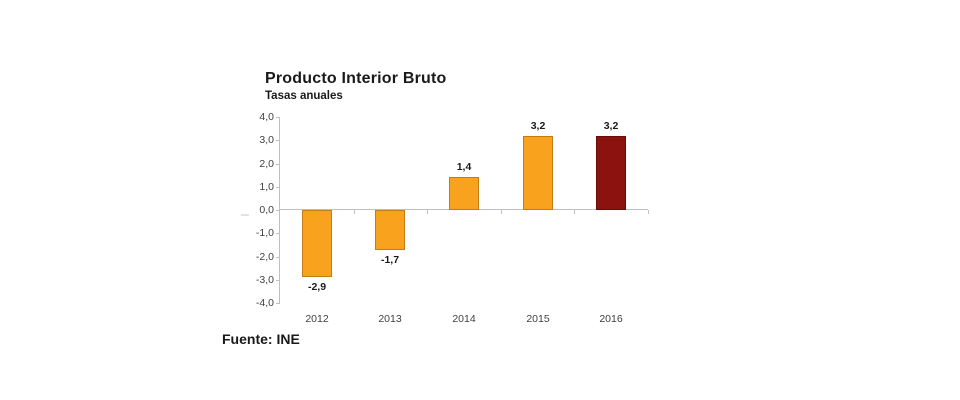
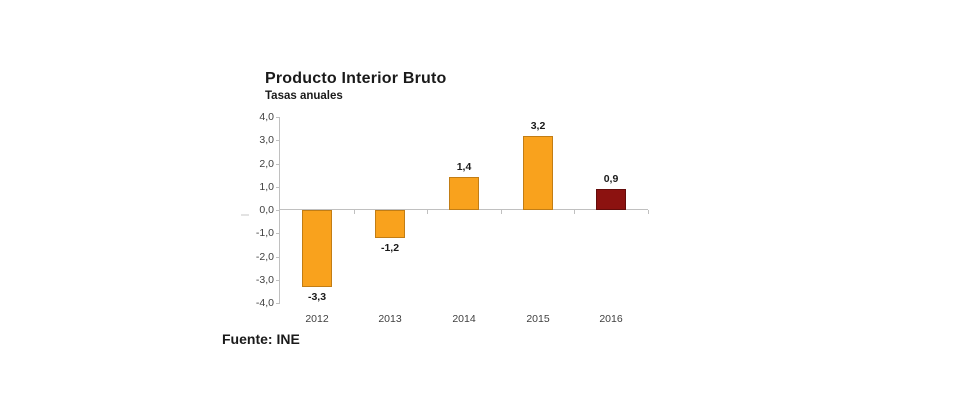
2012: -2,9 -> -3,3
2013: -1,7 -> -1,2
2016: 3,2 -> 0,9
